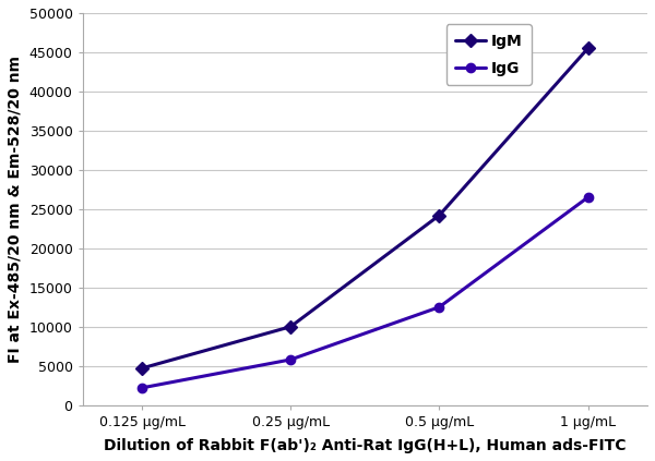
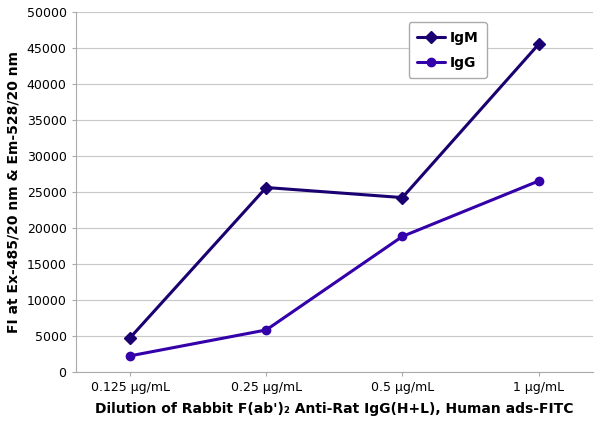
IgM/0.25 μg/mL: 10000 -> 25600
IgG/0.5 μg/mL: 12500 -> 18800
